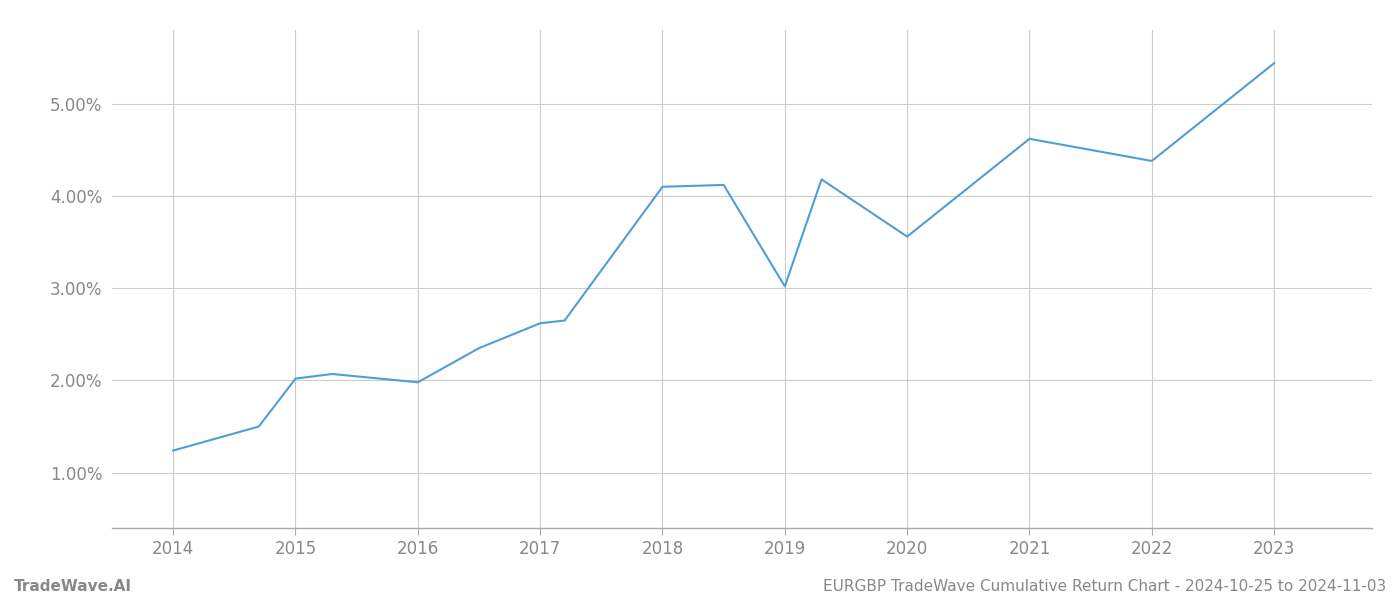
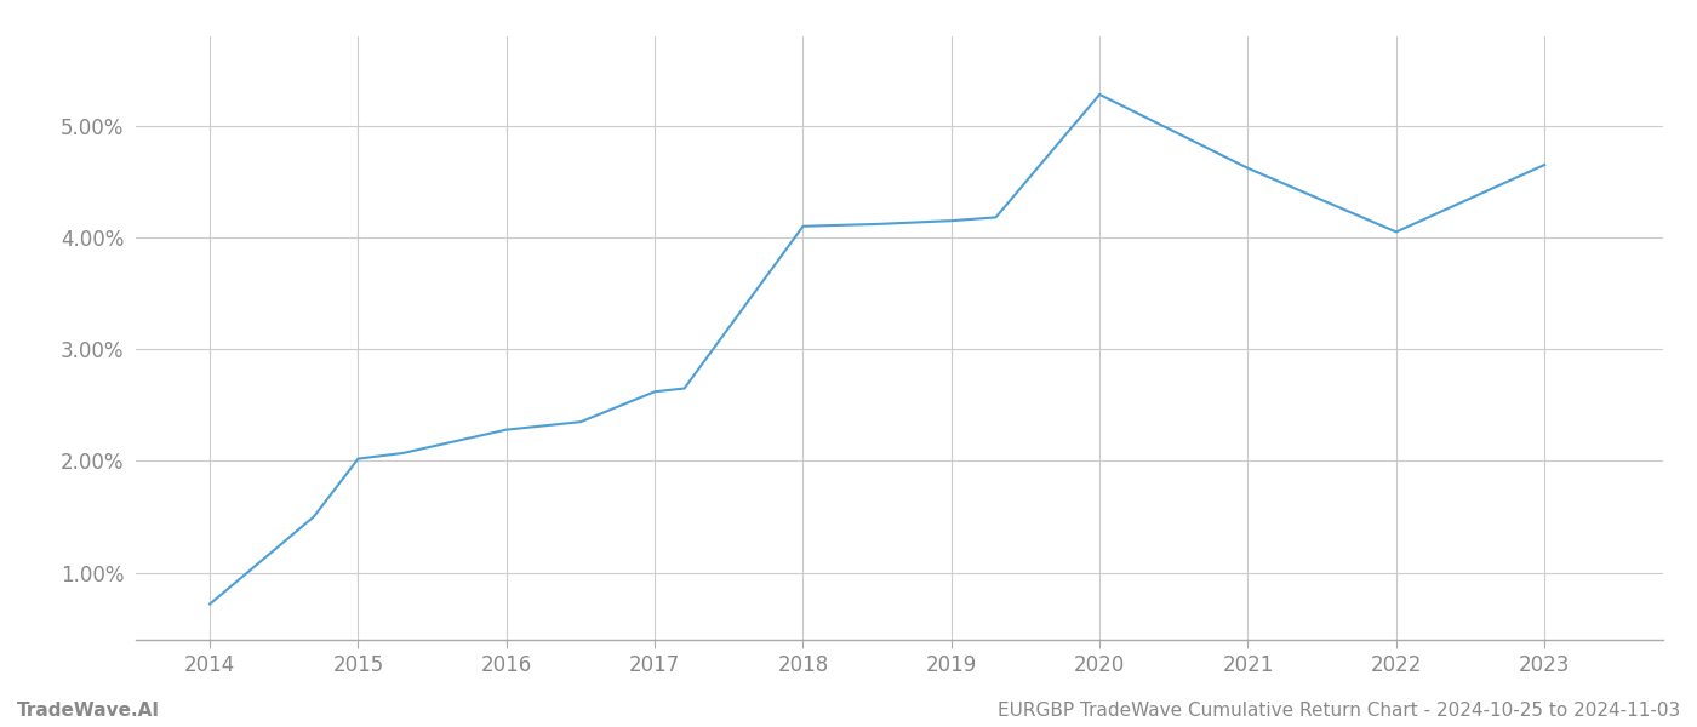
2014: 1.24% -> 0.72%
2016: 1.98% -> 2.28%
2019: 3.02% -> 4.15%
2020: 3.56% -> 5.28%
2022: 4.38% -> 4.05%
2023: 5.44% -> 4.65%
